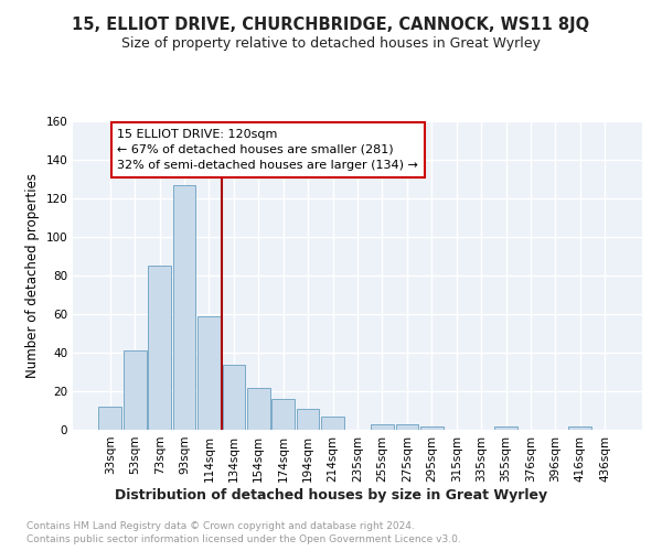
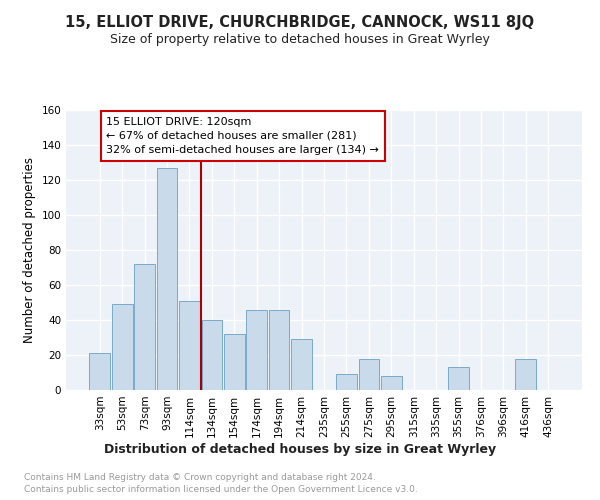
33sqm: 12 -> 21
53sqm: 41 -> 49
73sqm: 85 -> 72
114sqm: 59 -> 51
134sqm: 34 -> 40
154sqm: 22 -> 32
174sqm: 16 -> 46
194sqm: 11 -> 46
214sqm: 7 -> 29
255sqm: 3 -> 9
275sqm: 3 -> 18
295sqm: 2 -> 8
355sqm: 2 -> 13
416sqm: 2 -> 18
